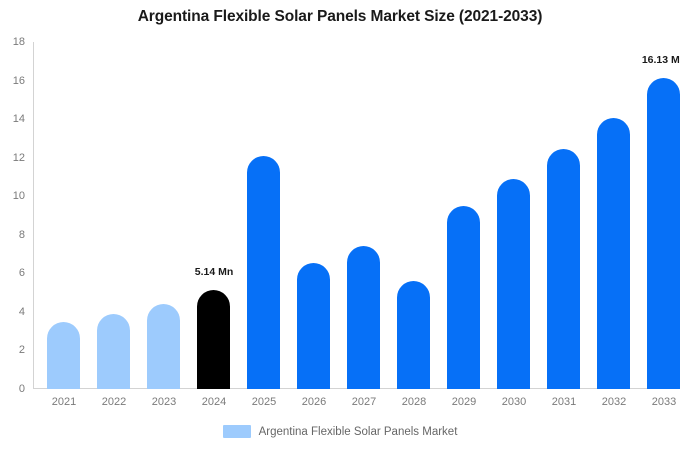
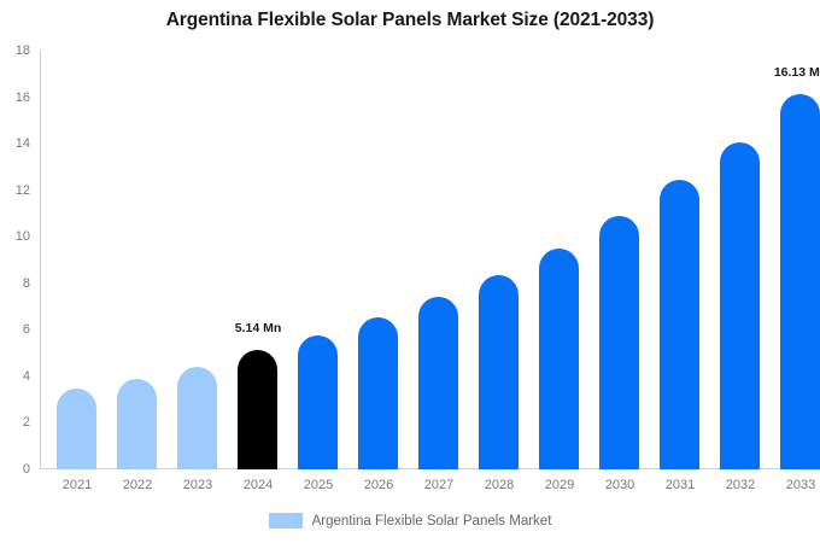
2025: 12.1 -> 5.8
2028: 5.6 -> 8.3
